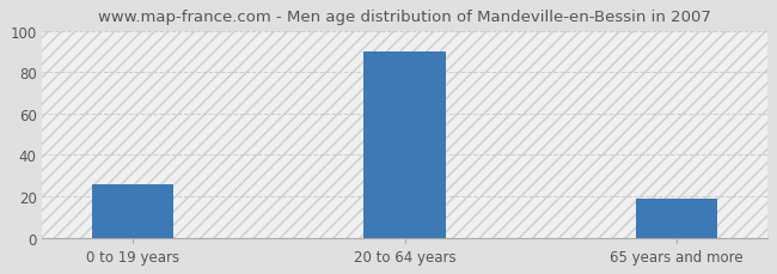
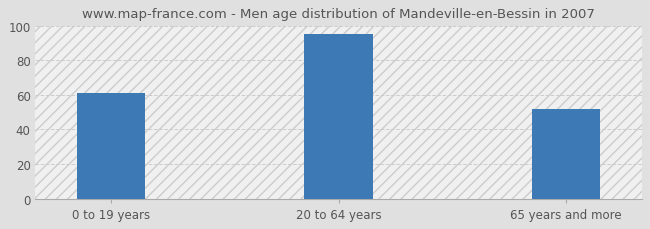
0 to 19 years: 26 -> 61
20 to 64 years: 90 -> 95
65 years and more: 19 -> 52
